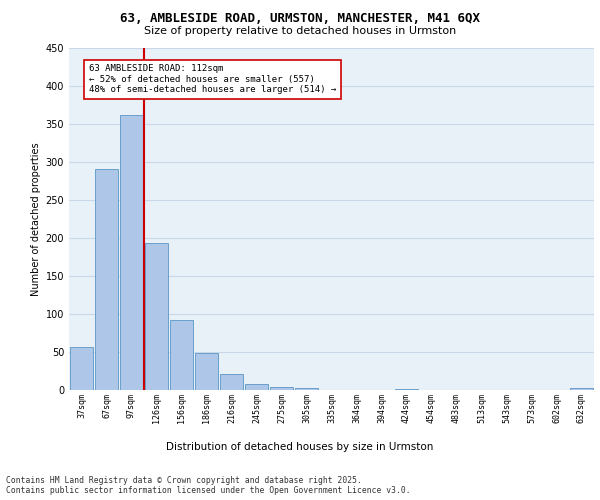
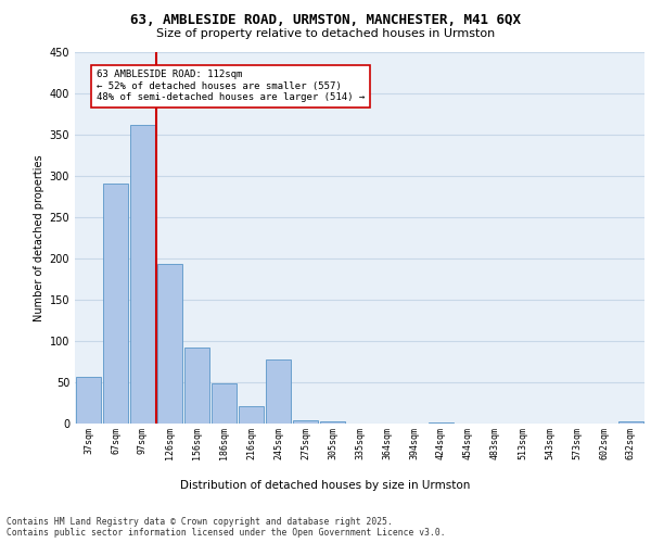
245sqm: 8 -> 78
